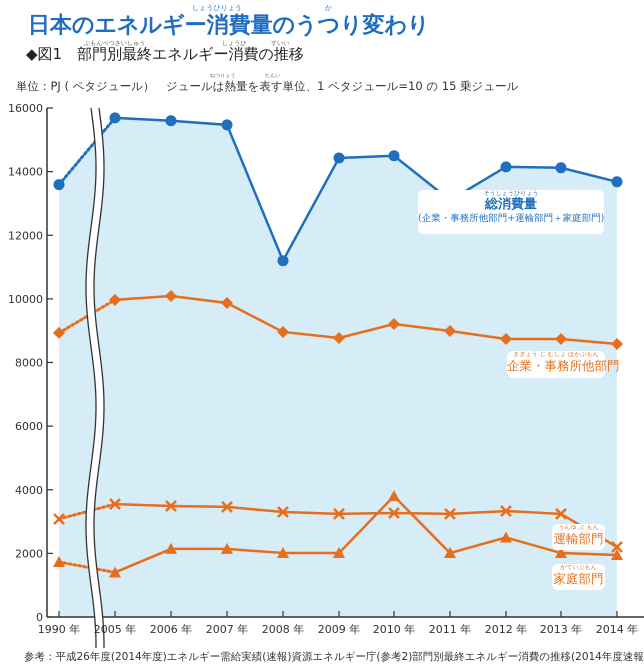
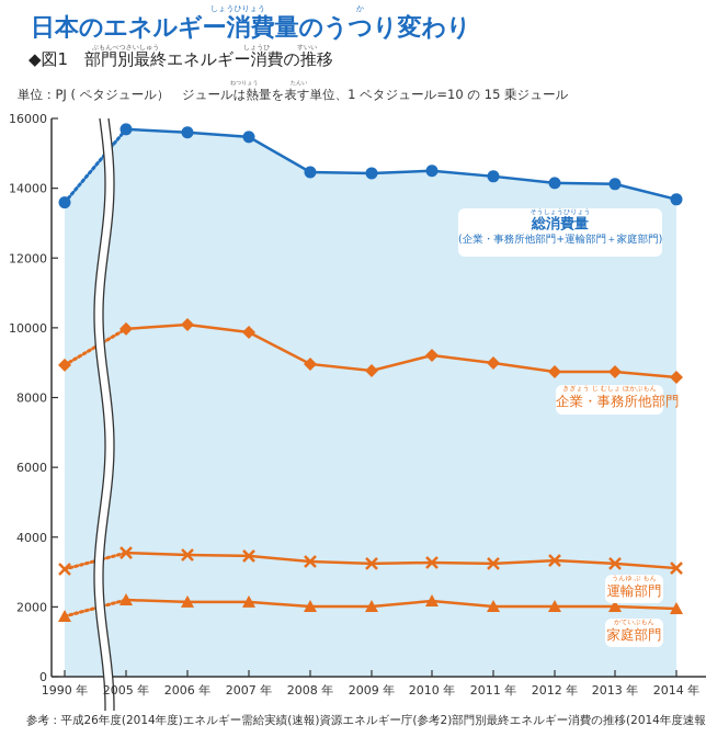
家庭部門/2005 年: 1400 -> 2200
総消費量/2008 年: 11200 -> 14500
家庭部門/2010 年: 3800 -> 2200
総消費量/2011 年: 13100 -> 14300
家庭部門/2012 年: 2500 -> 2000
運輸部門/2014 年: 2200 -> 3100
